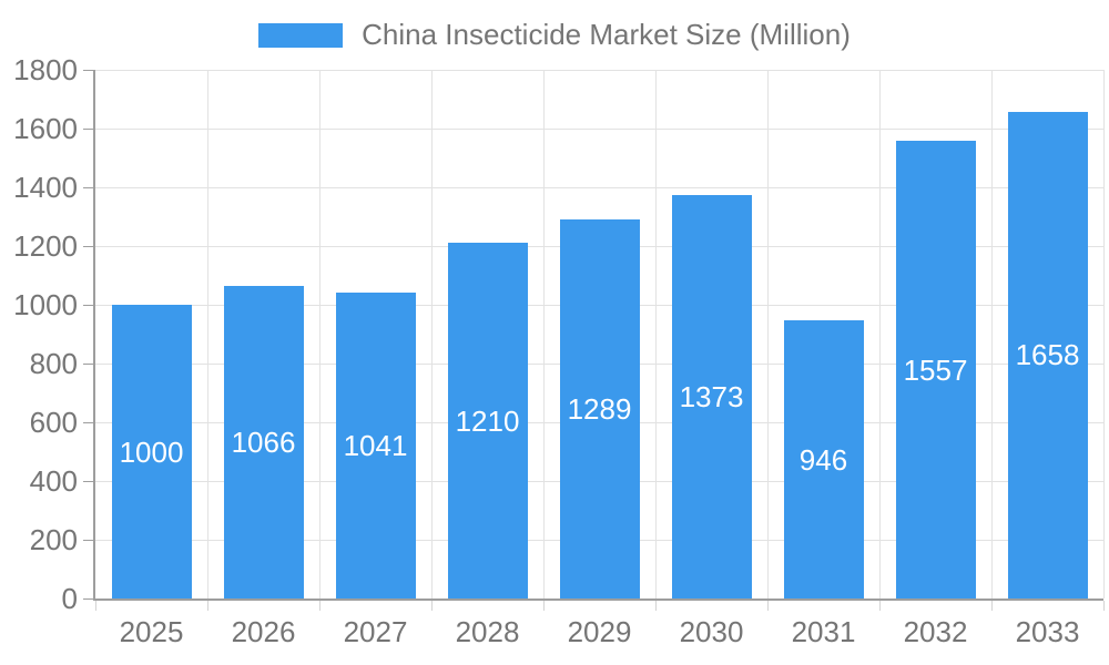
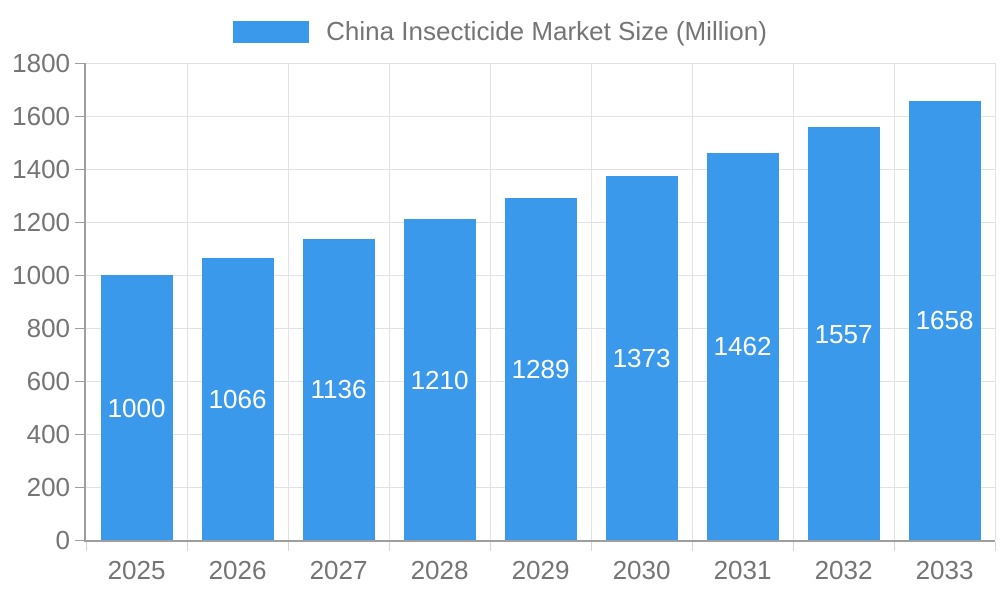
2027: 1041 -> 1136
2031: 946 -> 1462
